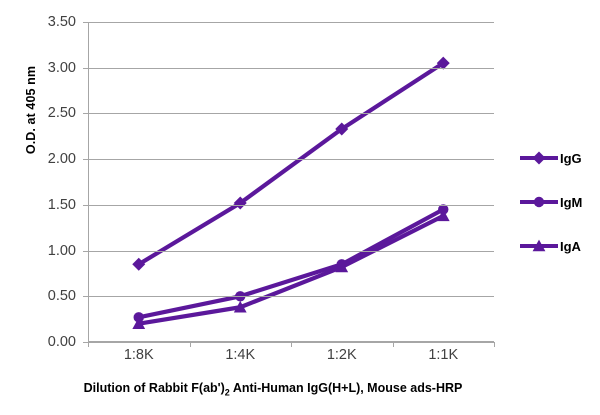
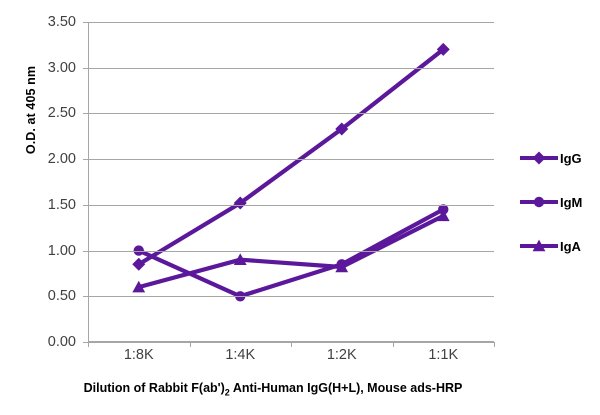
IgM/1:8K: 0.3 -> 1.0
IgA/1:8K: 0.2 -> 0.6
IgA/1:4K: 0.4 -> 0.9
IgG/1:1K: 3.0 -> 3.2
